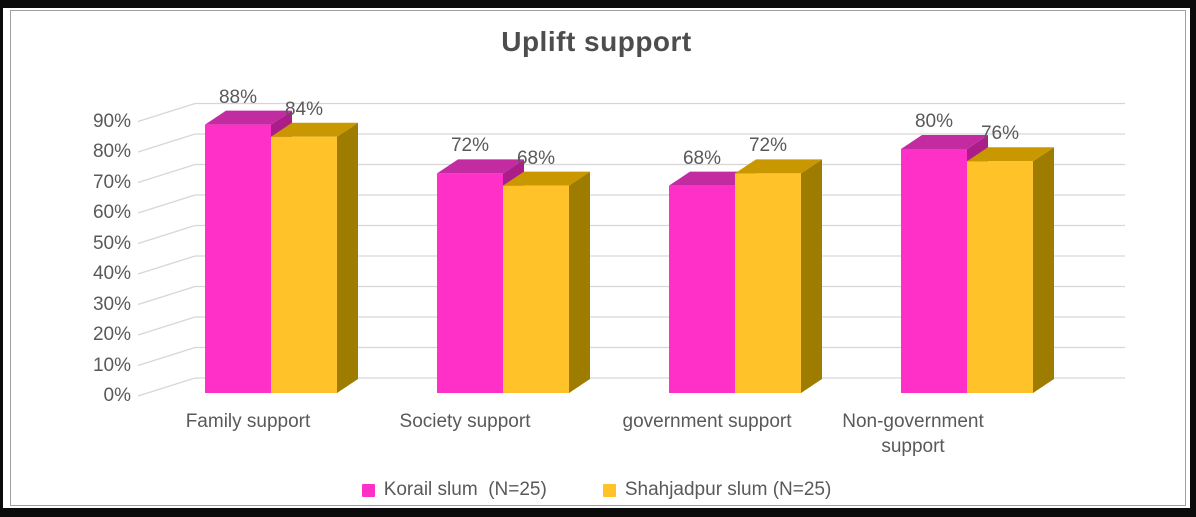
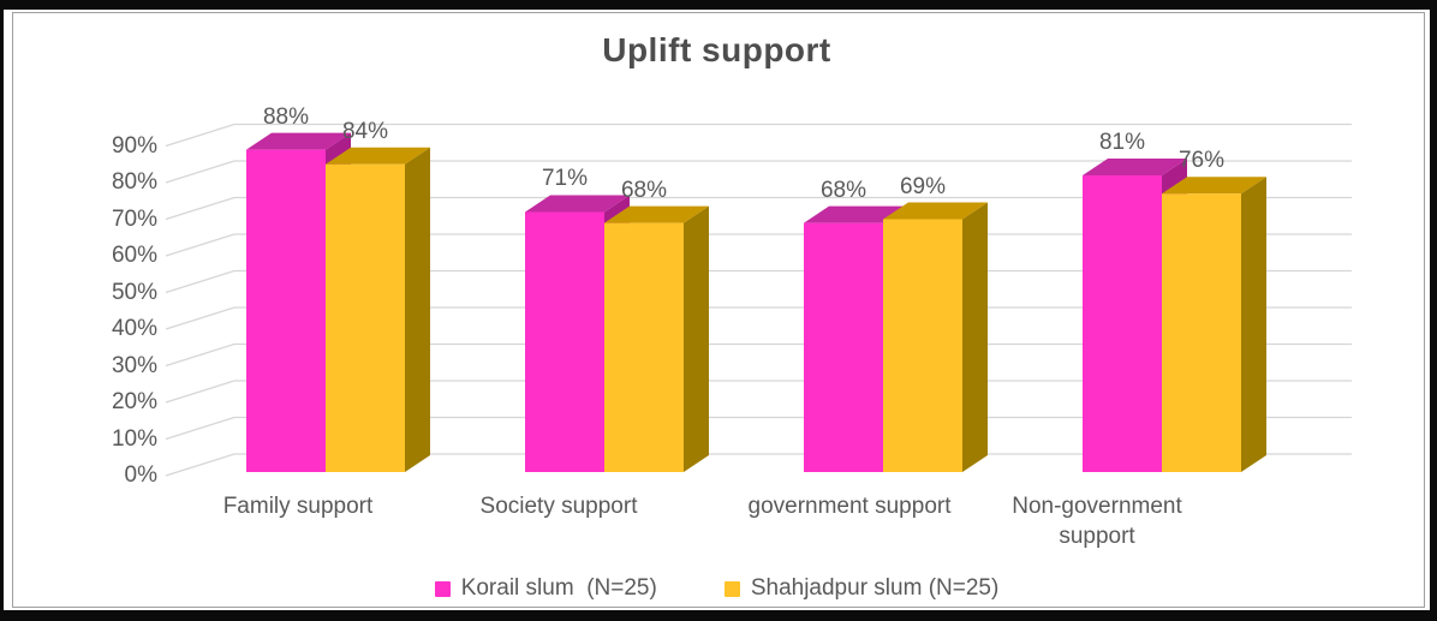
Korail slum (N=25)/Society support: 72% -> 71%
Shahjadpur slum (N=25)/government support: 72% -> 69%
Korail slum (N=25)/Non-government support: 80% -> 81%
